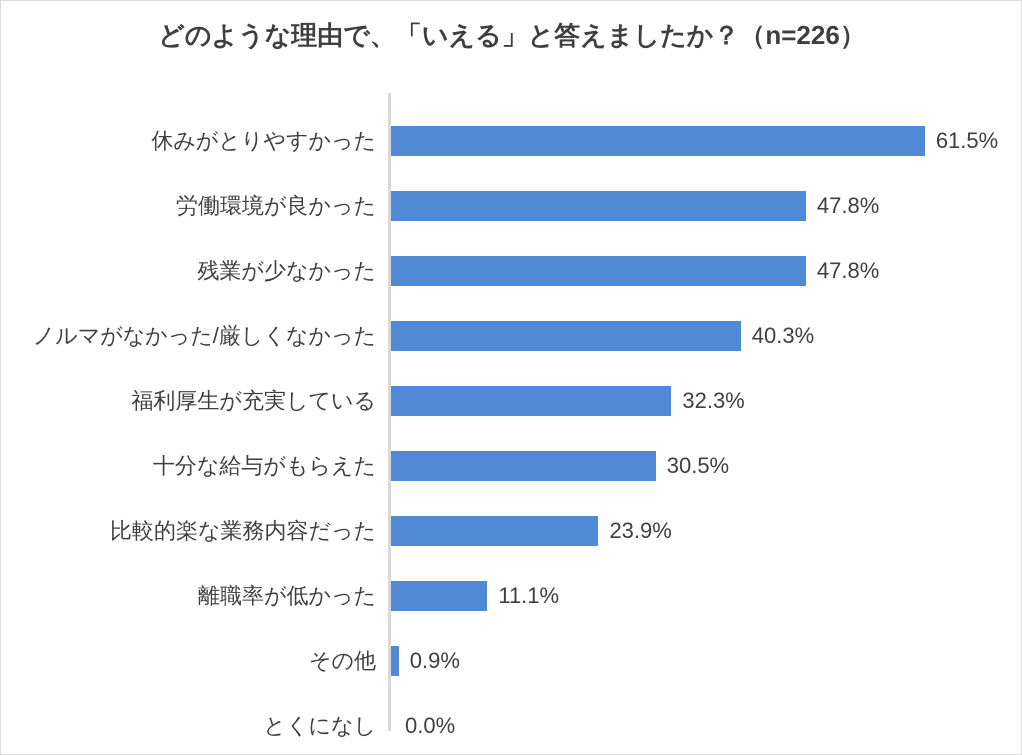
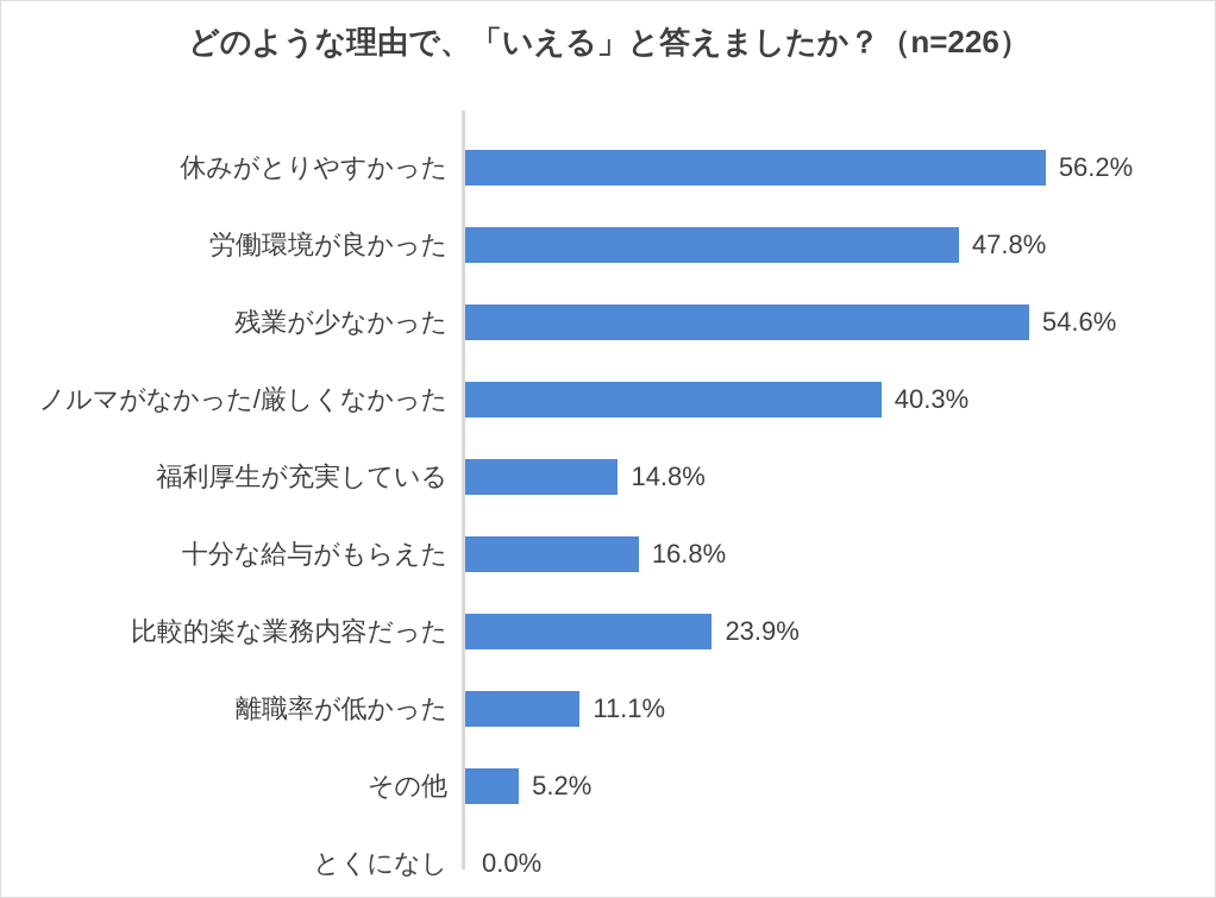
休みがとりやすかった: 61.5% -> 56.2%
残業が少なかった: 47.8% -> 54.6%
福利厚生が充実している: 32.3% -> 14.8%
十分な給与がもらえた: 30.5% -> 16.8%
その他: 0.9% -> 5.2%
